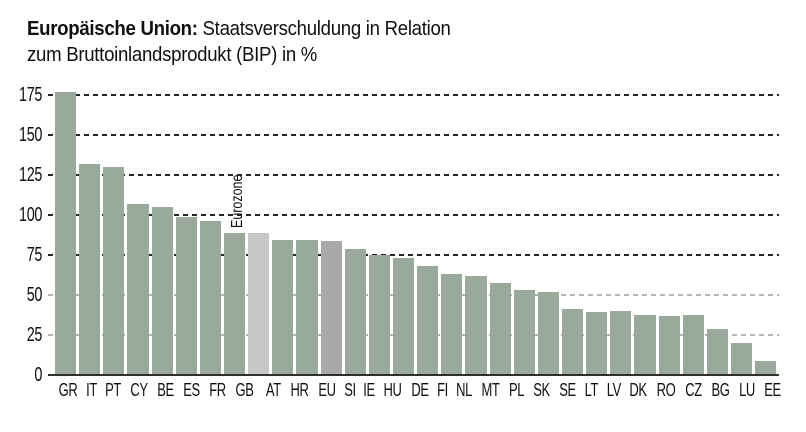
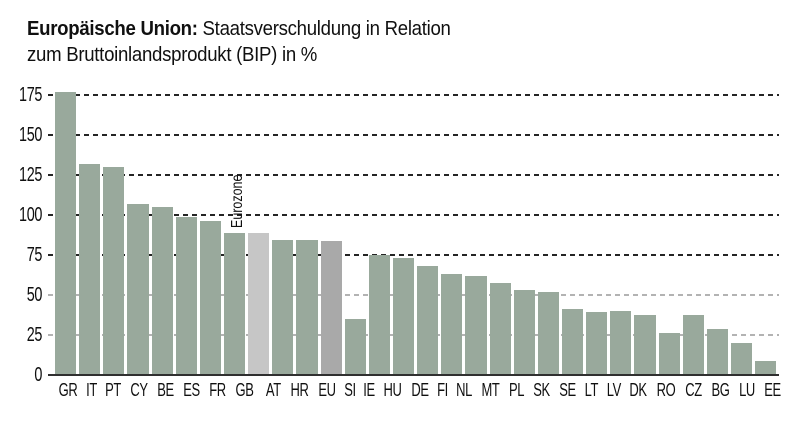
SI: 79 -> 35
RO: 37 -> 26
